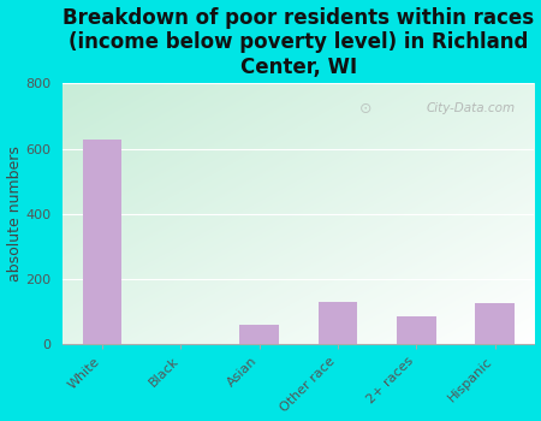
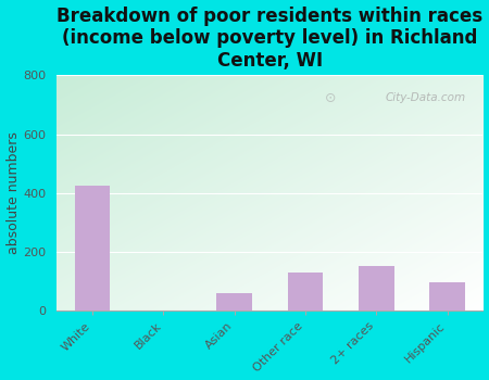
White: 630 -> 425
2+ races: 85 -> 150
Hispanic: 125 -> 95
